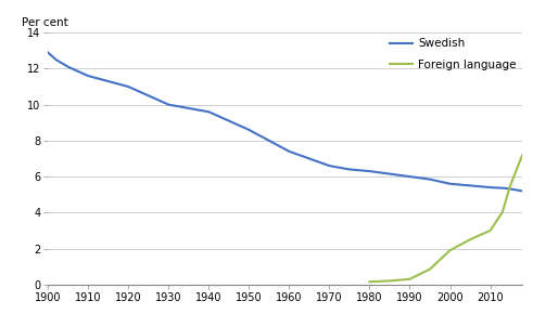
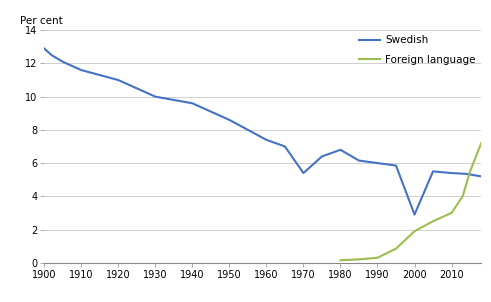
Swedish/1970: 6.6 -> 5.4
Swedish/1980: 6.3 -> 6.8
Swedish/2000: 5.6 -> 2.9
